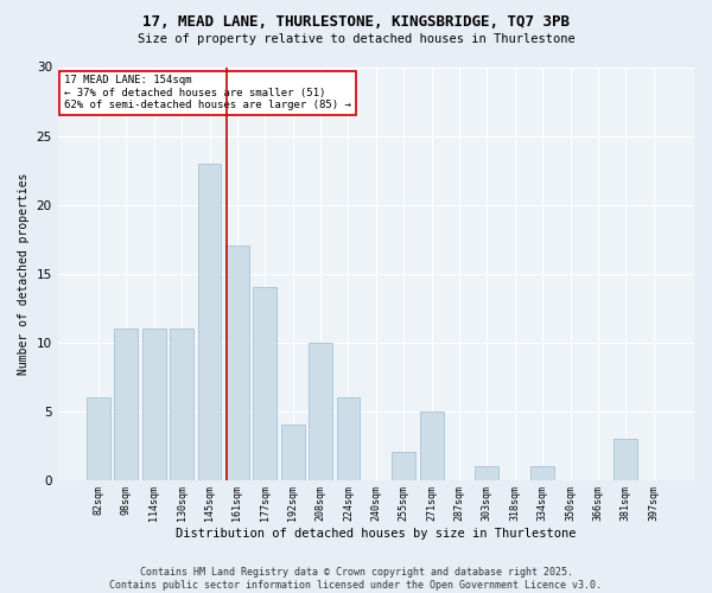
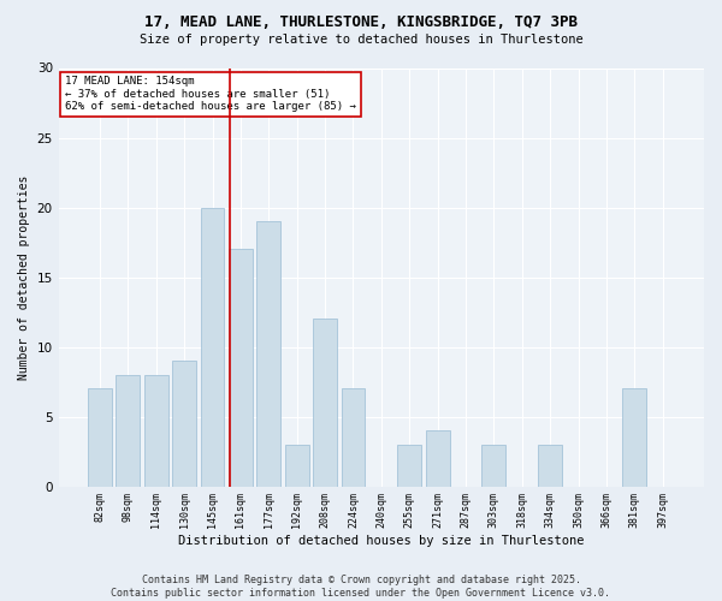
82sqm: 6 -> 7
98sqm: 11 -> 8
114sqm: 11 -> 8
130sqm: 11 -> 9
145sqm: 23 -> 20
177sqm: 14 -> 19
192sqm: 4 -> 3
208sqm: 10 -> 12
224sqm: 6 -> 7
255sqm: 2 -> 3
271sqm: 5 -> 4
303sqm: 1 -> 3
334sqm: 1 -> 3
381sqm: 3 -> 7
